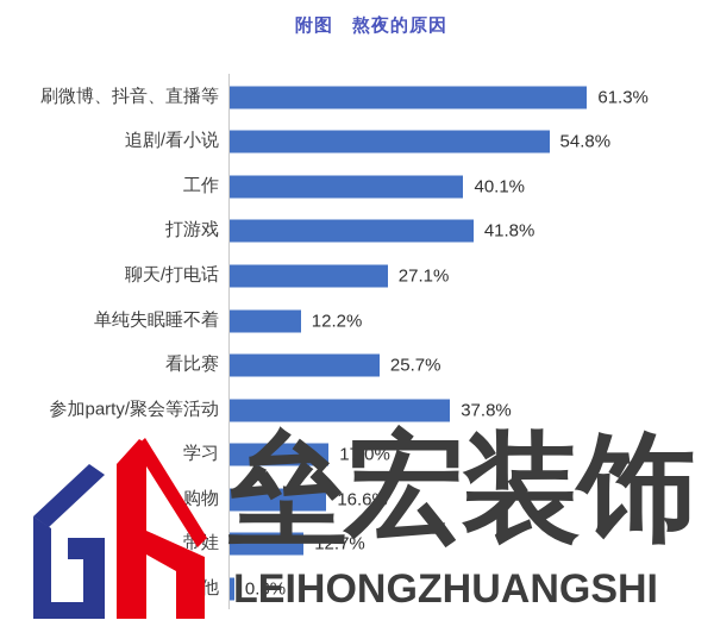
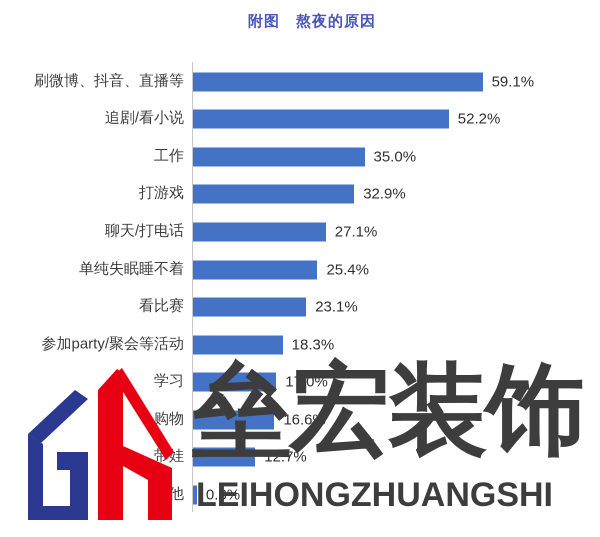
刷微博、抖音、直播等: 61.3% -> 59.1%
追剧/看小说: 54.8% -> 52.2%
工作: 40.1% -> 35.0%
打游戏: 41.8% -> 32.9%
单纯失眠睡不着: 12.2% -> 25.4%
看比赛: 25.7% -> 23.1%
参加party/聚会等活动: 37.8% -> 18.3%
